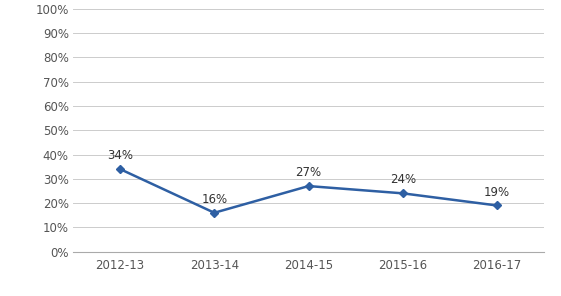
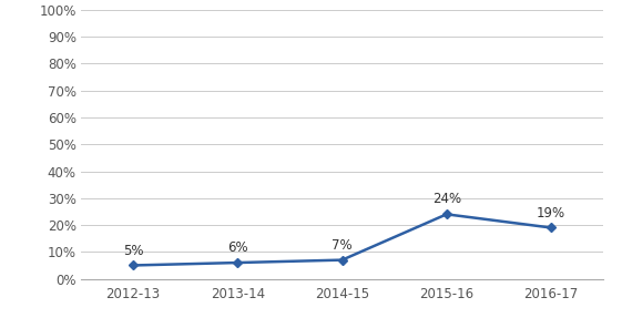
2012-13: 34% -> 5%
2013-14: 16% -> 6%
2014-15: 27% -> 7%
